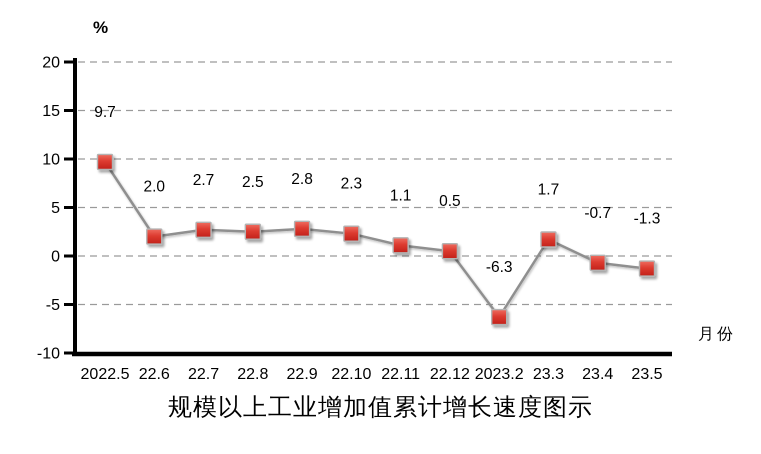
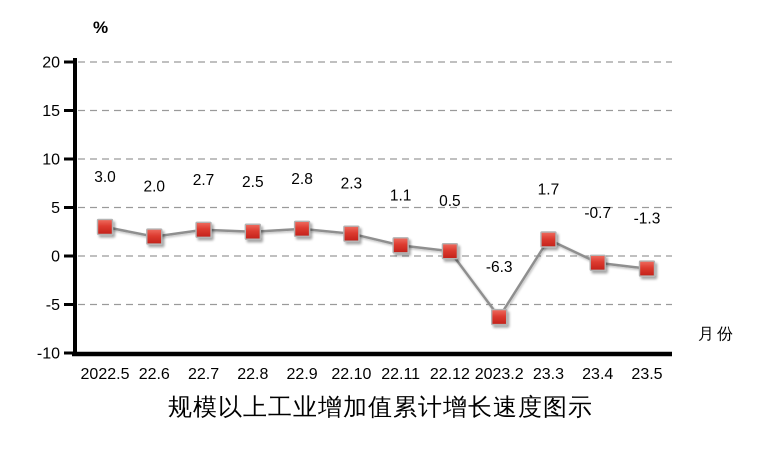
2022.5: 9.7 -> 3.0
